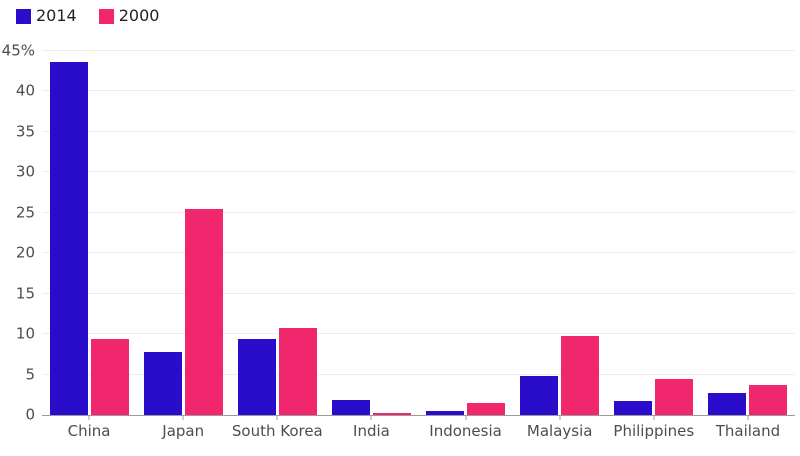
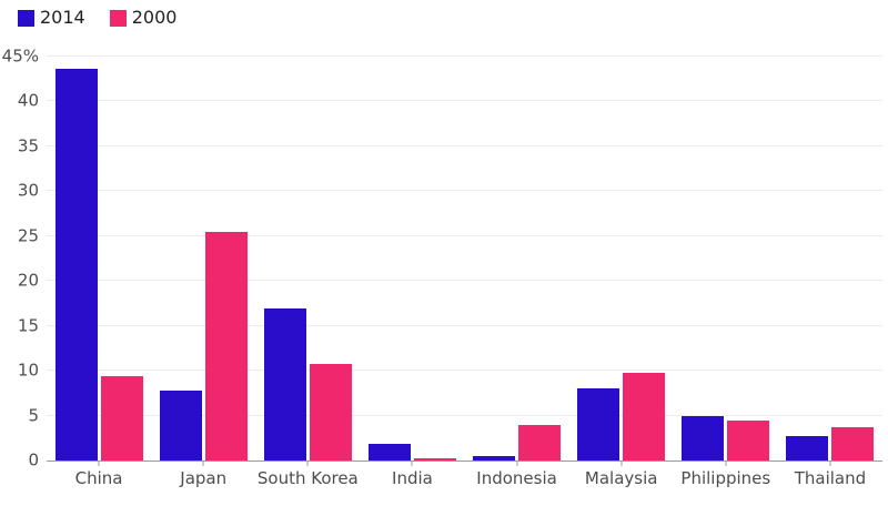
2014/South Korea: 9% -> 17%
2000/Indonesia: 2% -> 4%
2014/Malaysia: 5% -> 8%
2014/Philippines: 2% -> 5%
